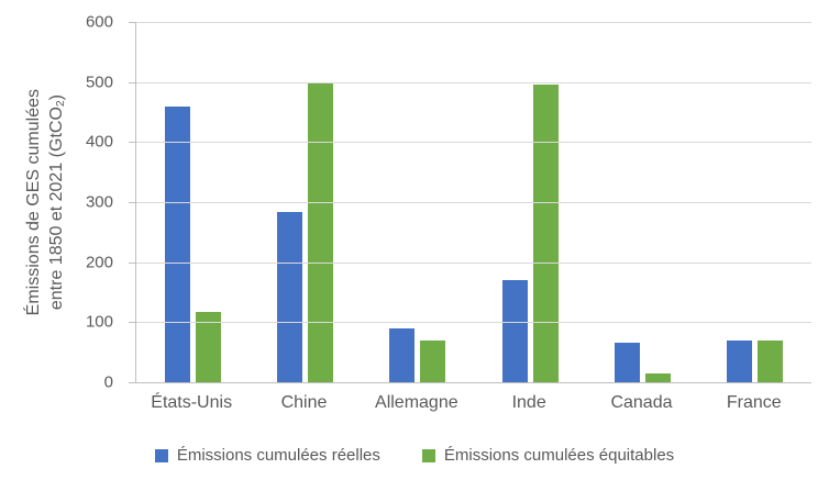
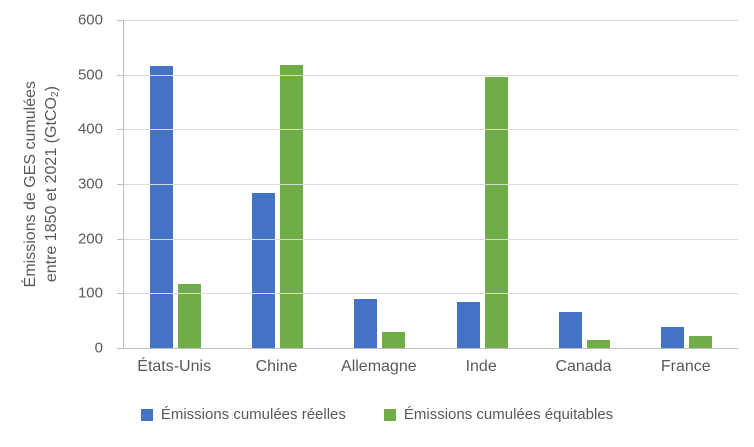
Émissions cumulées réelles/États-Unis: 460 -> 520
Émissions cumulées équitables/Chine: 500 -> 520
Émissions cumulées équitables/Allemagne: 70 -> 30
Émissions cumulées réelles/Inde: 170 -> 80
Émissions cumulées réelles/France: 70 -> 40
Émissions cumulées équitables/France: 70 -> 20
